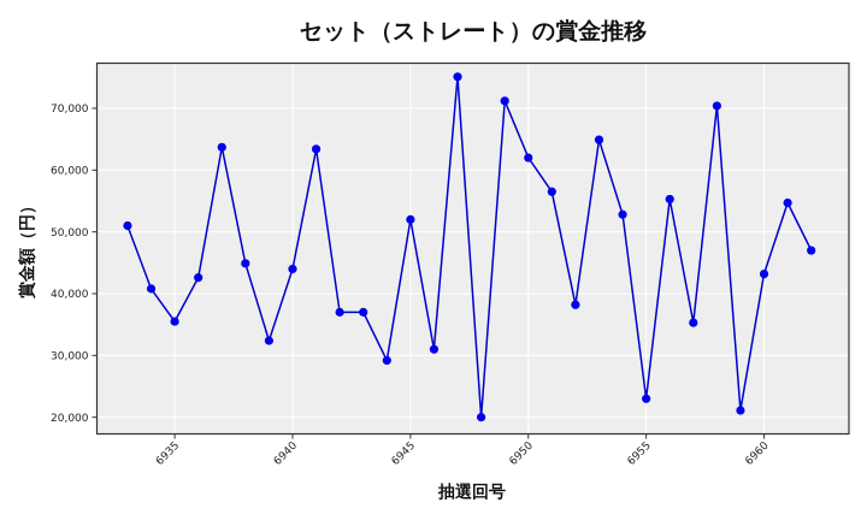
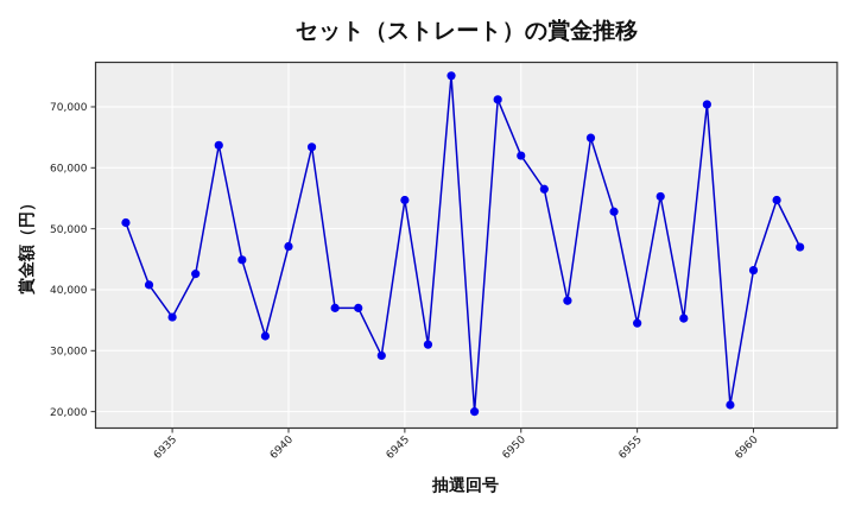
6940: 44000 -> 47000
6945: 52000 -> 55000
6955: 23000 -> 34000
